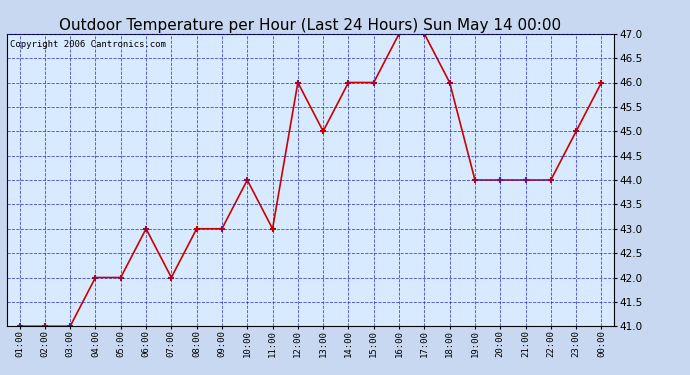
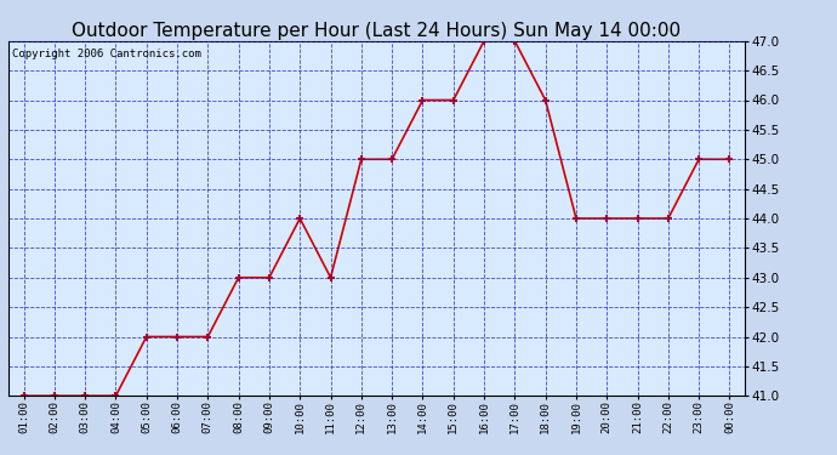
04:00: 42 -> 41
06:00: 43 -> 42
12:00: 46 -> 45
00:00: 46 -> 45
